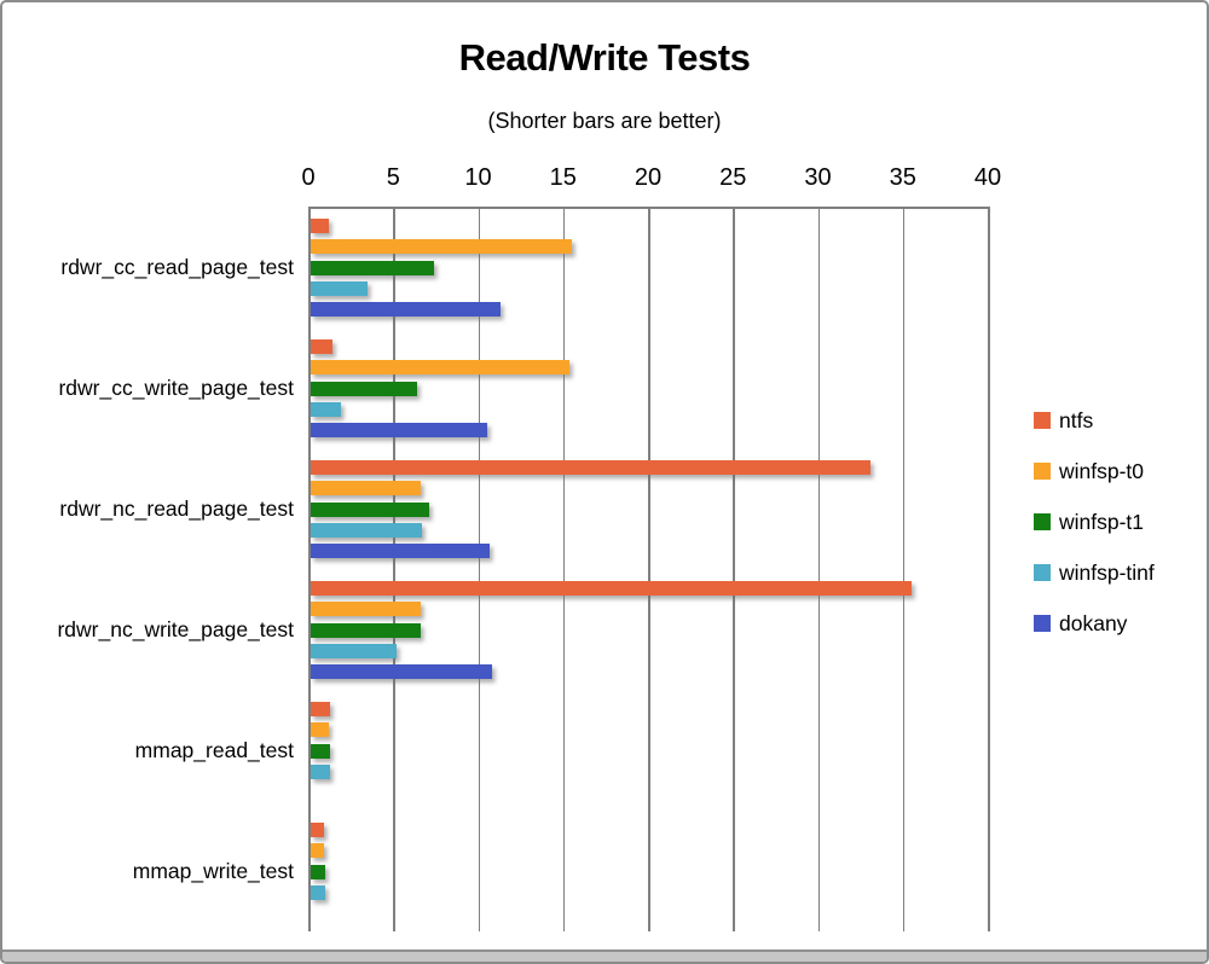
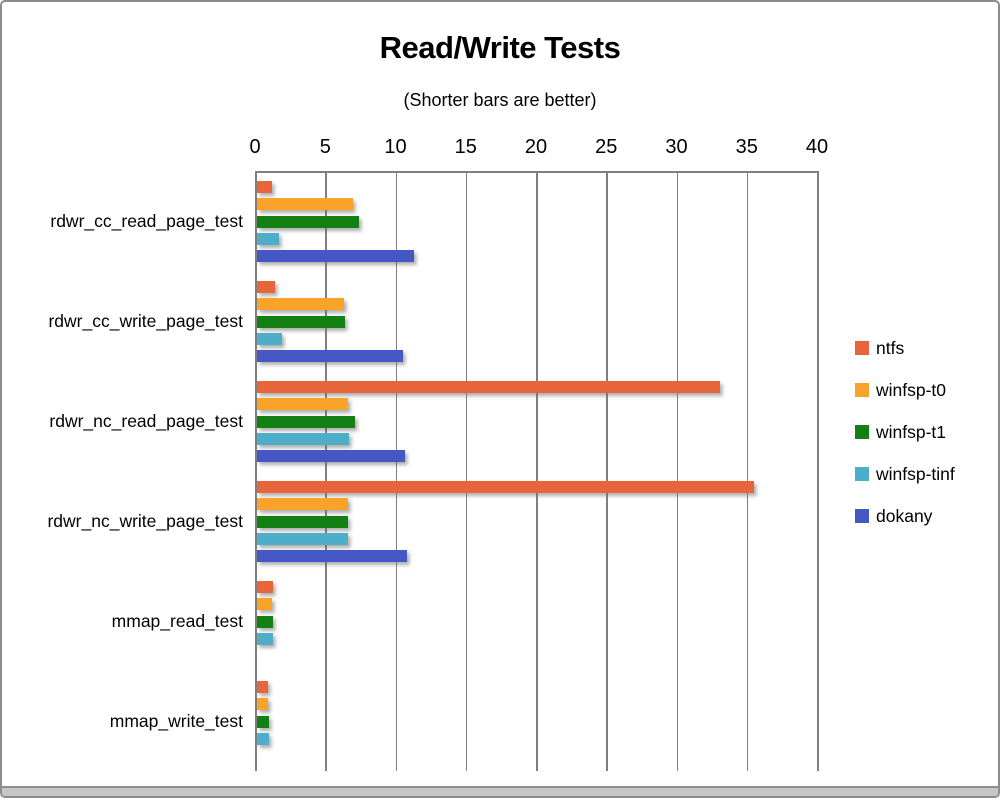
winfsp-t0/rdwr_cc_read_page_test: 15.4 -> 6.9
winfsp-tinf/rdwr_cc_read_page_test: 3.4 -> 1.6
winfsp-t0/rdwr_cc_write_page_test: 15.3 -> 6.2
winfsp-tinf/rdwr_nc_write_page_test: 5.1 -> 6.5
